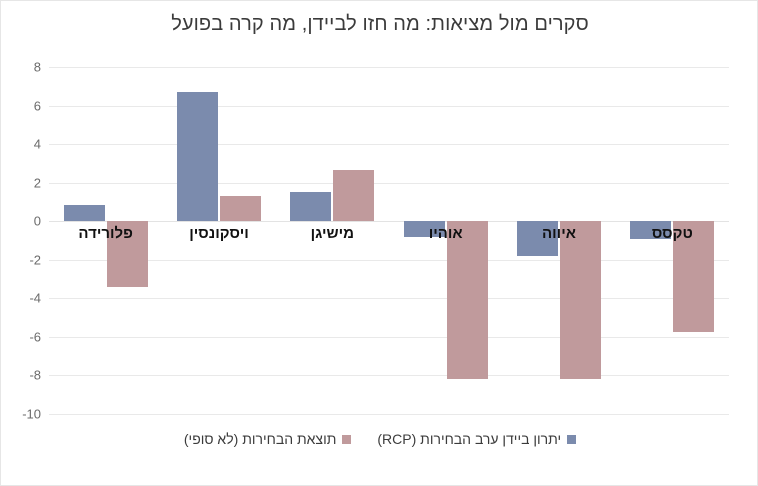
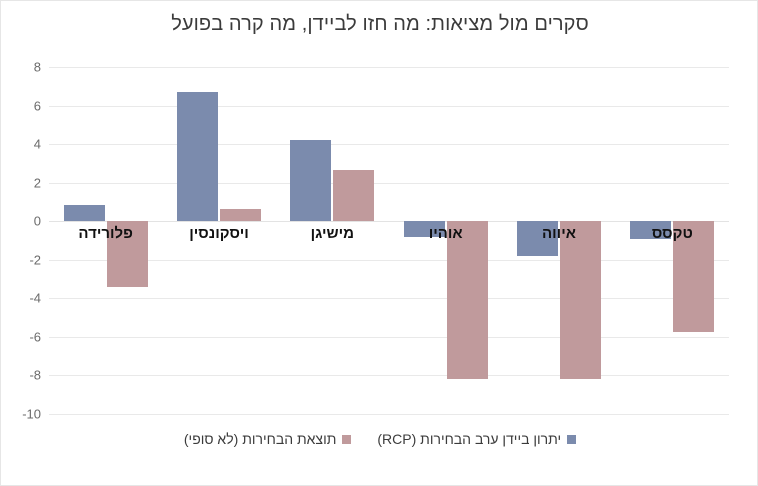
תוצאת הבחירות (לא סופי)/ויסקונסין: 1.3 -> 0.7
יתרון ביידן ערב הבחירות (RCP)/מישיגן: 1.5 -> 4.2
